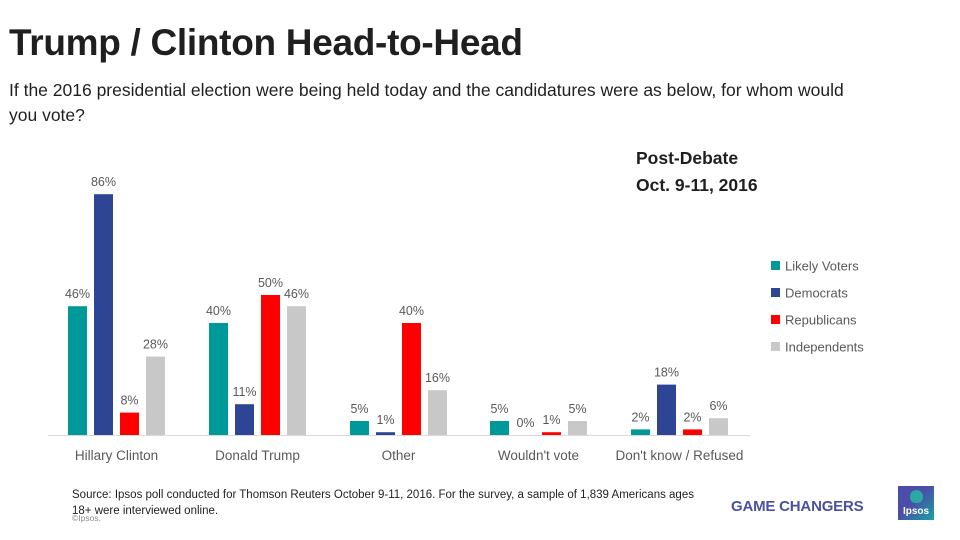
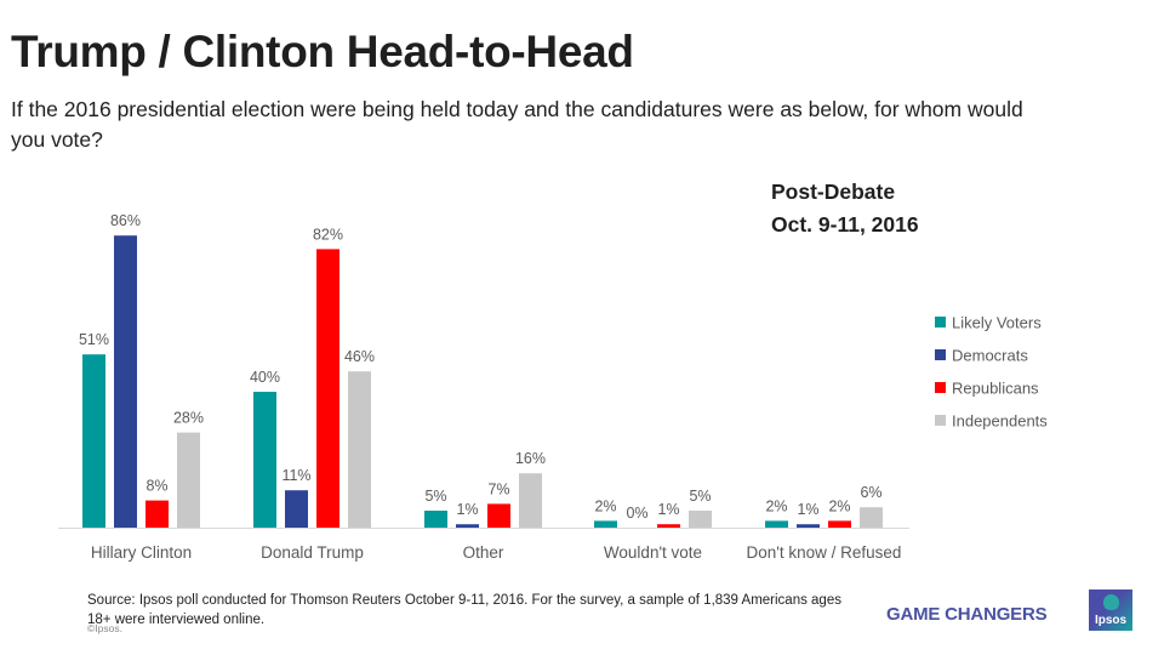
Likely Voters/Hillary Clinton: 46% -> 51%
Republicans/Donald Trump: 50% -> 82%
Republicans/Other: 40% -> 7%
Likely Voters/Wouldn't vote: 5% -> 2%
Democrats/Don't know / Refused: 18% -> 1%
